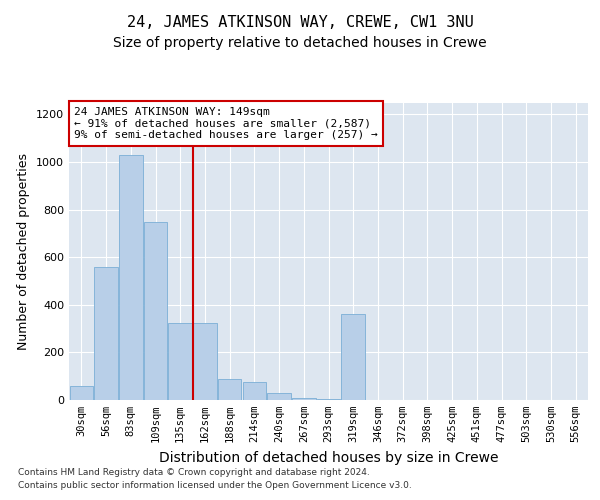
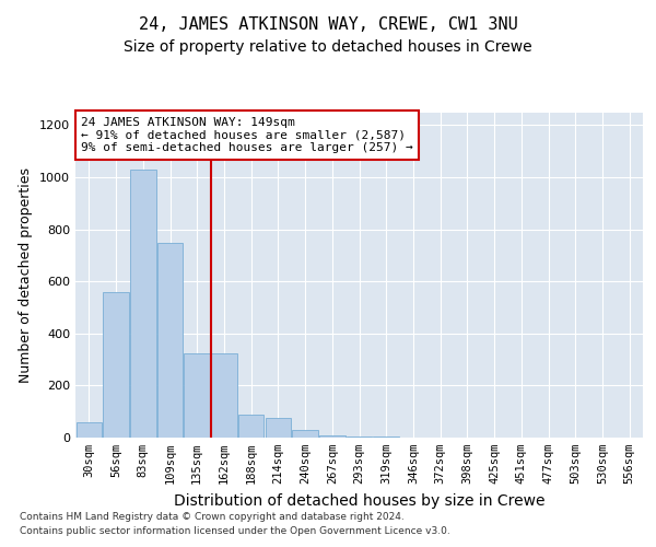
319sqm: 360 -> 5
